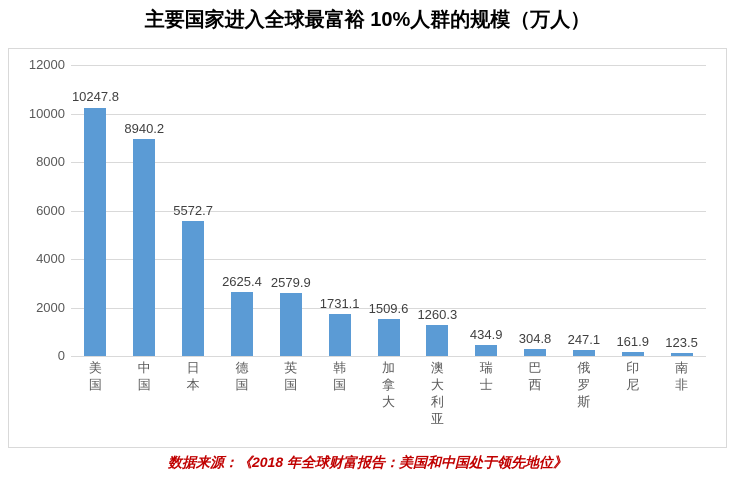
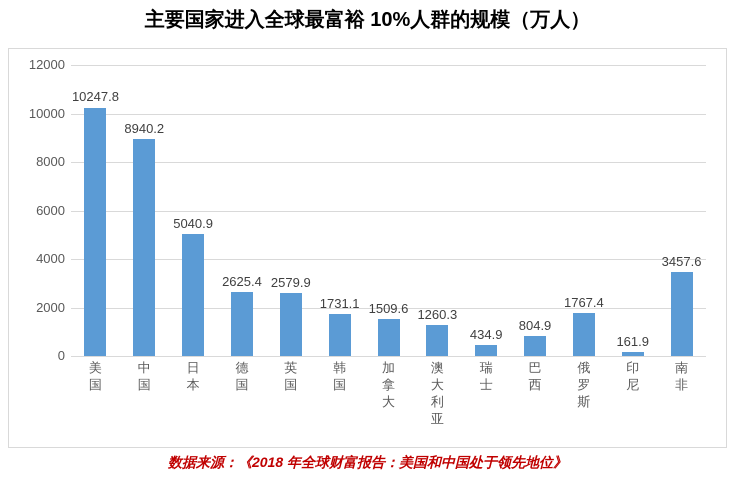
日本: 5572.7 -> 5040.9
巴西: 304.8 -> 804.9
俄罗斯: 247.1 -> 1767.4
南非: 123.5 -> 3457.6
